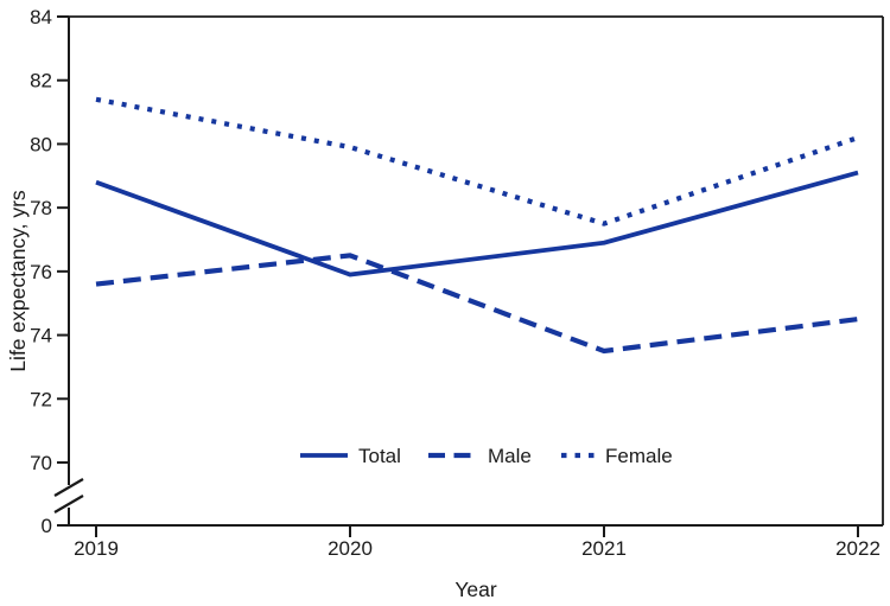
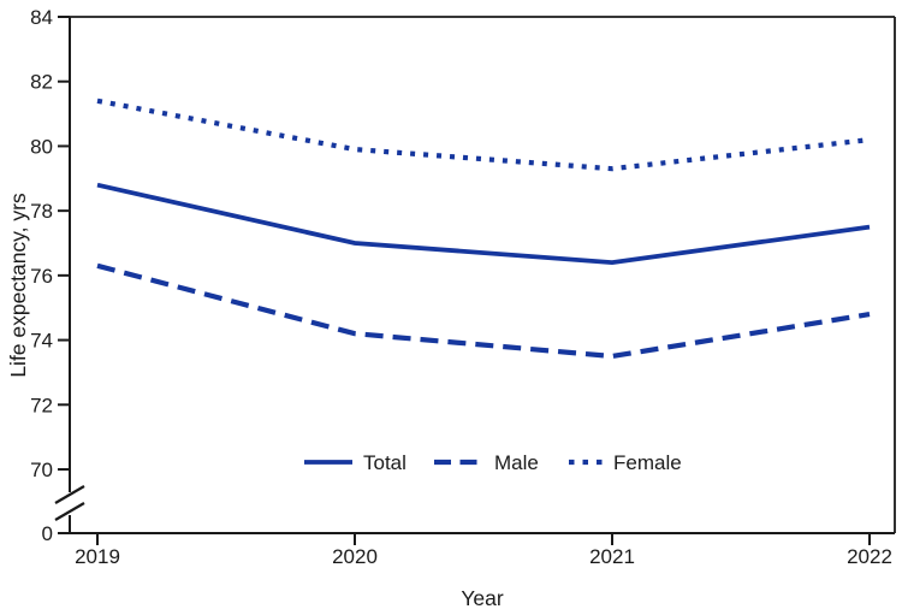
Male/2019: 75.6 -> 76.3
Total/2020: 75.9 -> 77.0
Male/2020: 76.5 -> 74.2
Total/2021: 76.9 -> 76.4
Female/2021: 77.5 -> 79.3
Total/2022: 79.1 -> 77.5
Male/2022: 74.5 -> 74.8
